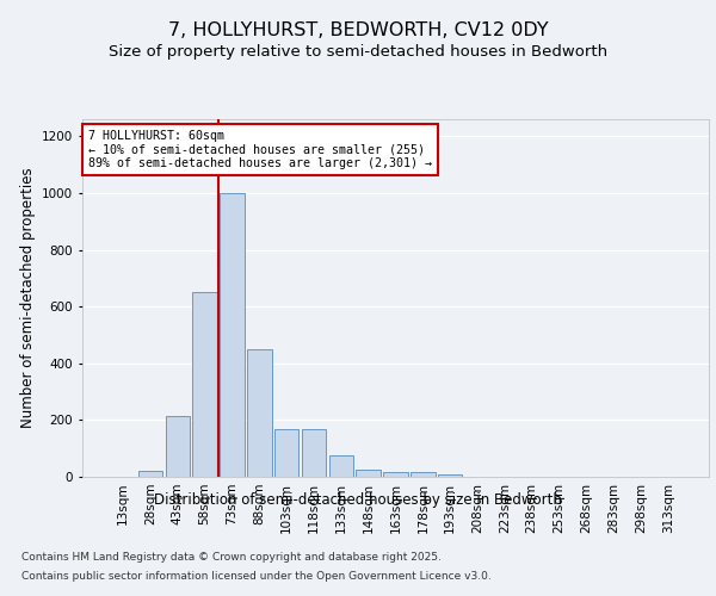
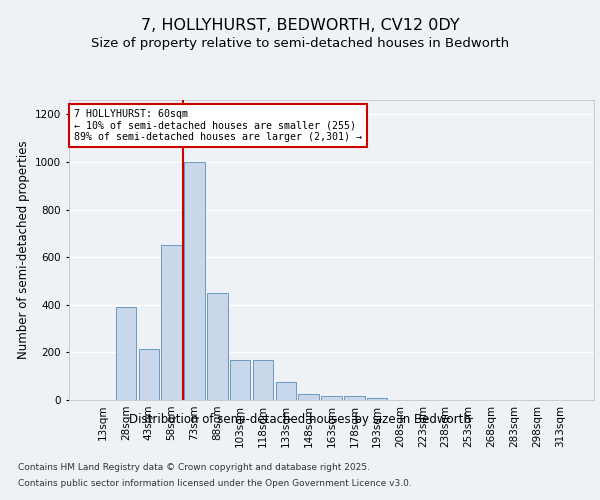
28sqm: 20 -> 390
